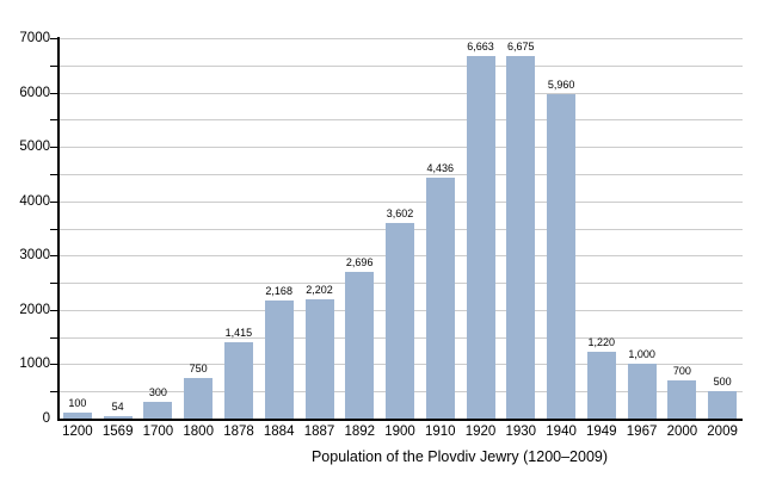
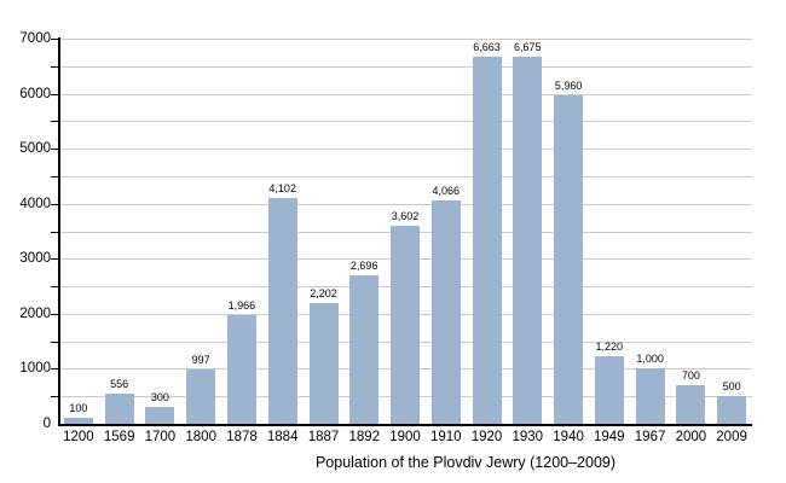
1569: 54 -> 556
1800: 750 -> 997
1878: 1,415 -> 1,966
1884: 2,168 -> 4,102
1910: 4,436 -> 4,066
